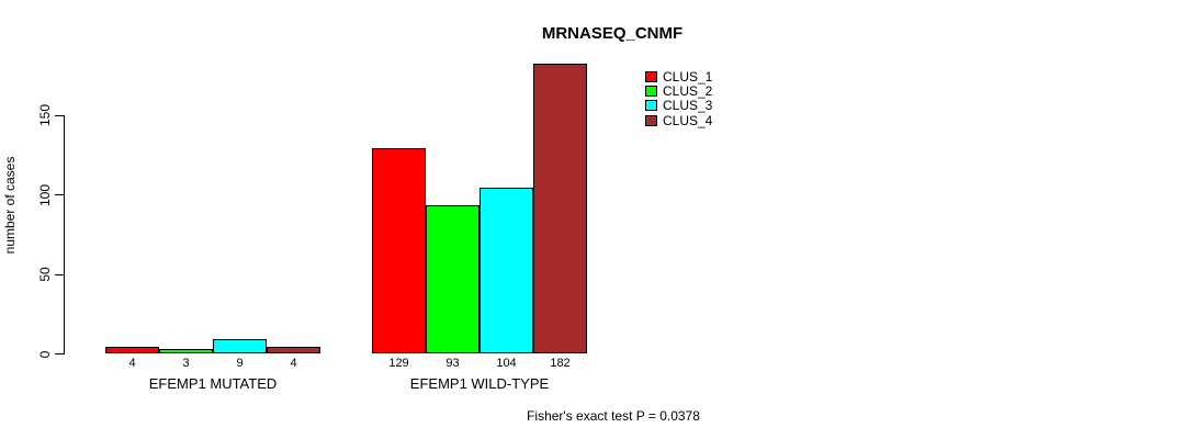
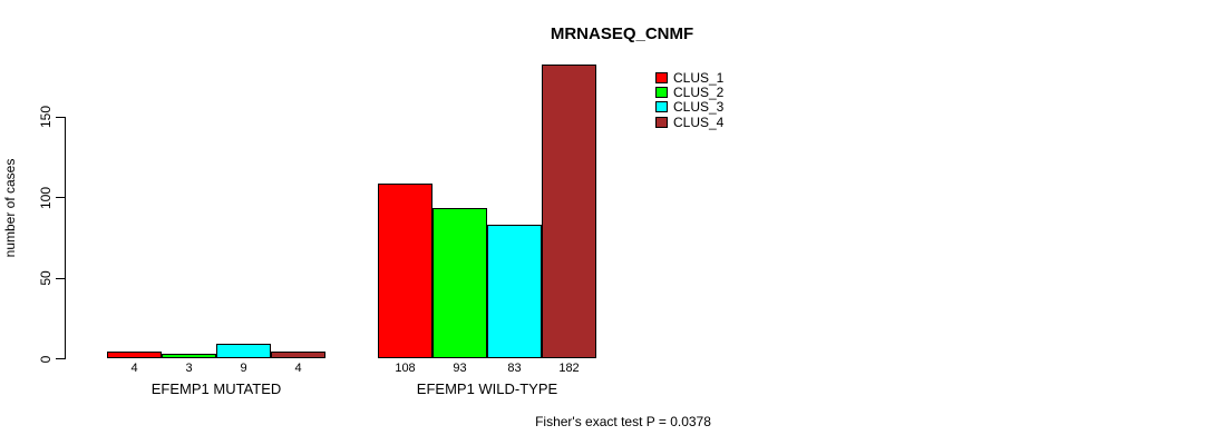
CLUS_1/EFEMP1 WILD-TYPE: 129 -> 108
CLUS_3/EFEMP1 WILD-TYPE: 104 -> 83
